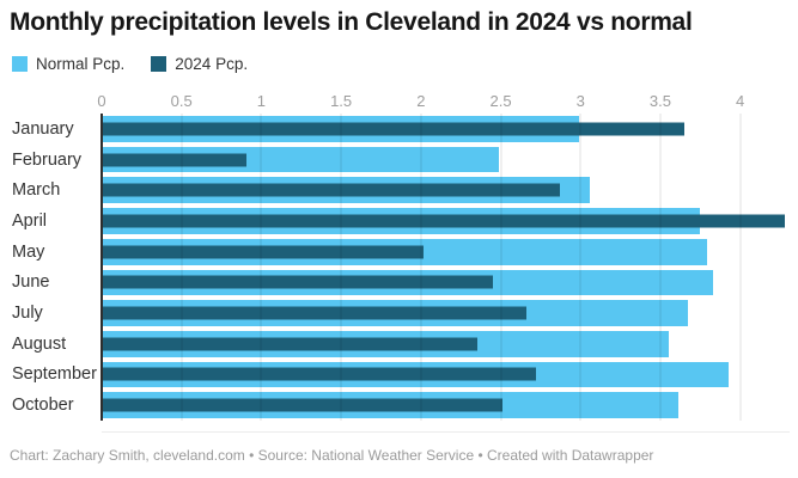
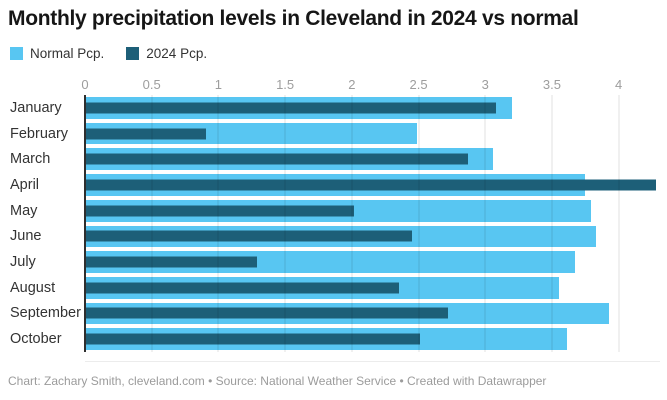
Normal Pcp./January: 2.99 -> 3.20
2024 Pcp./January: 3.65 -> 3.08
2024 Pcp./July: 2.66 -> 1.29
